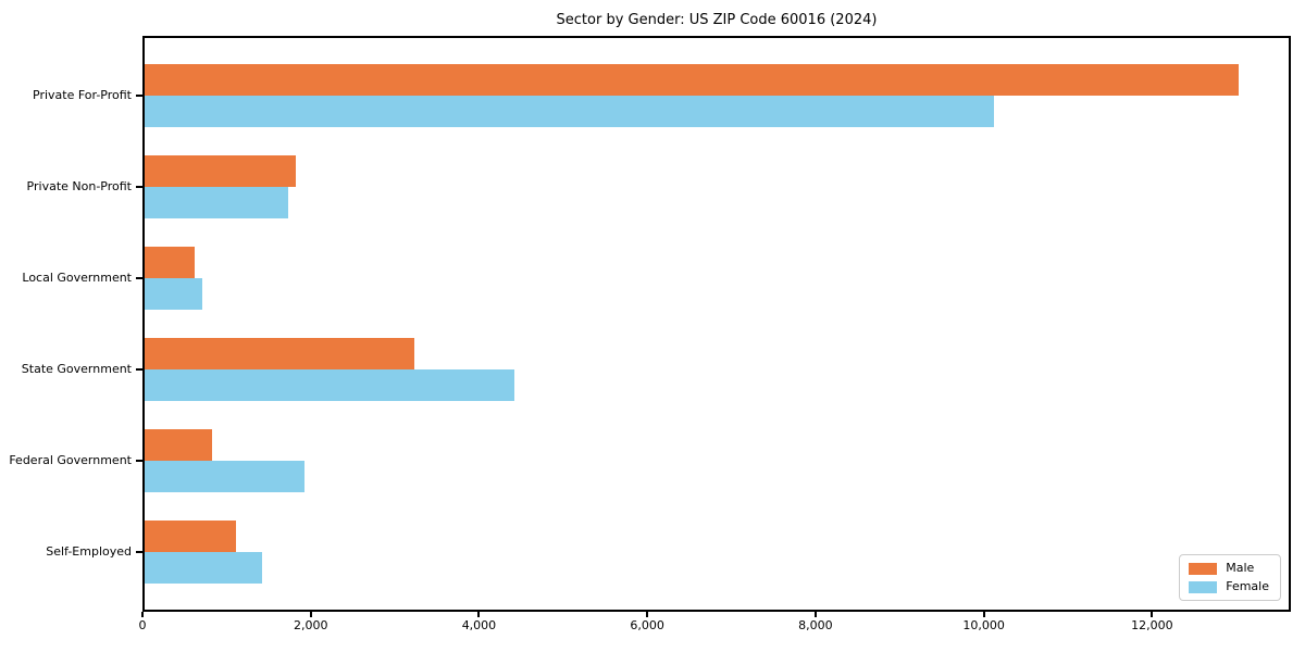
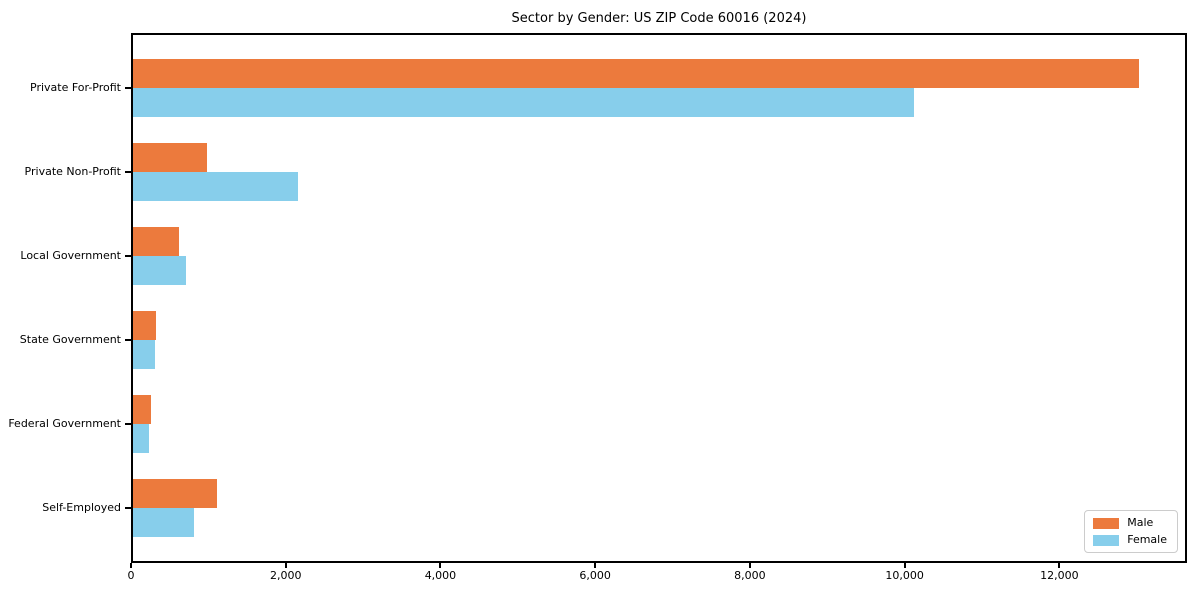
Male/Private Non-Profit: 1800 -> 1000
Female/Private Non-Profit: 1700 -> 2100
Male/State Government: 3200 -> 300
Female/State Government: 4400 -> 300
Male/Federal Government: 800 -> 200
Female/Federal Government: 1900 -> 200
Female/Self-Employed: 1400 -> 800
